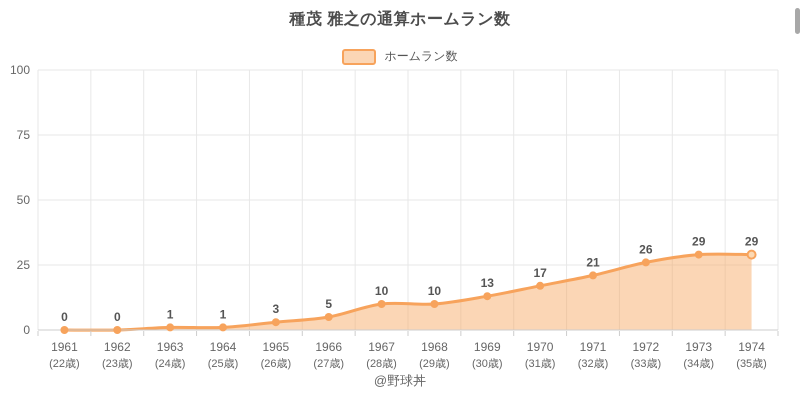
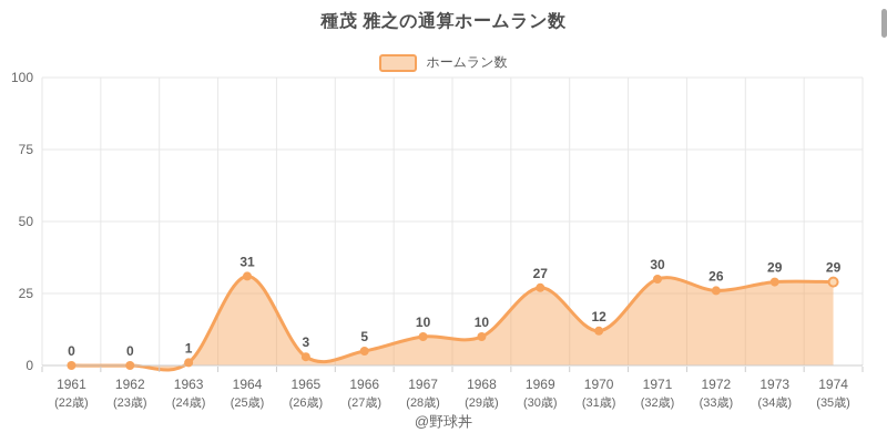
1964: 1 -> 31
1969: 13 -> 27
1970: 17 -> 12
1971: 21 -> 30
